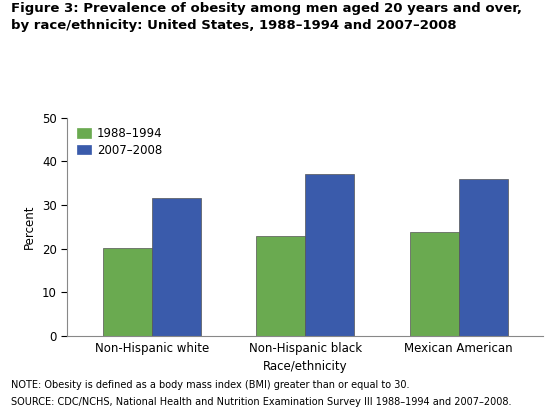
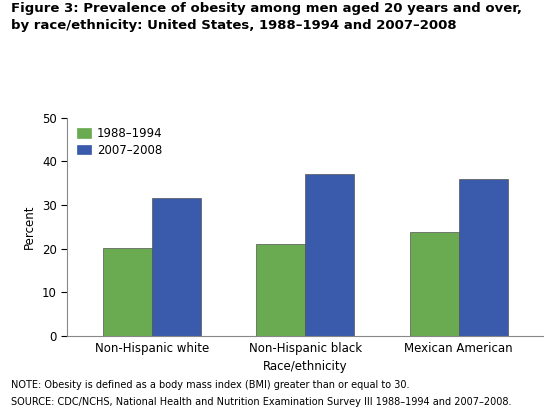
1988–1994/Non-Hispanic black: 23.0 -> 21.0
